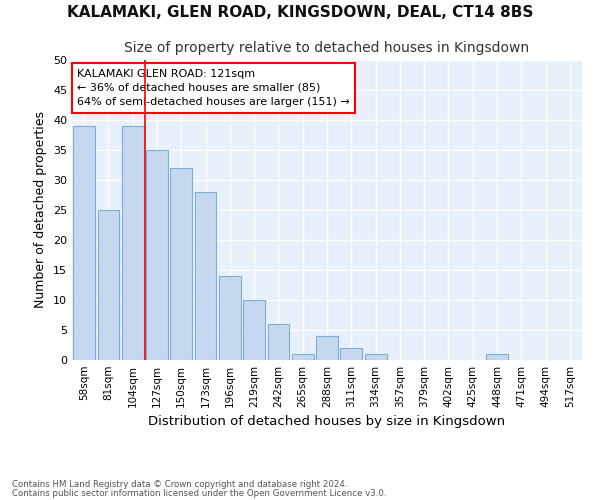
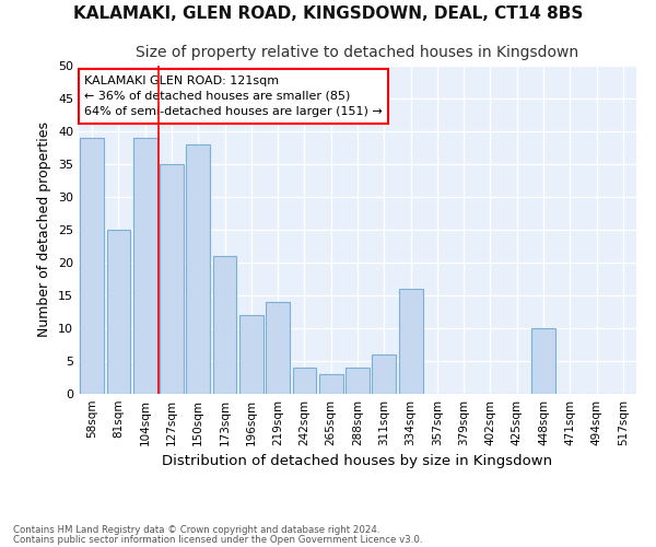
150sqm: 32 -> 38
173sqm: 28 -> 21
196sqm: 14 -> 12
219sqm: 10 -> 14
242sqm: 6 -> 4
265sqm: 1 -> 3
311sqm: 2 -> 6
334sqm: 1 -> 16
448sqm: 1 -> 10
